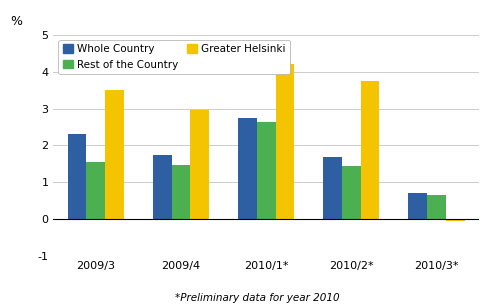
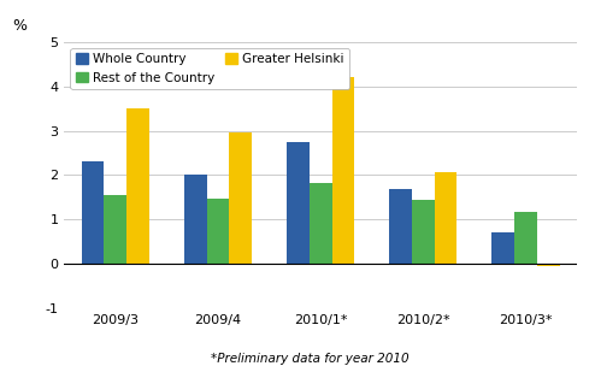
Whole Country/2009/4: 1.75 -> 2.00
Rest of the Country/2010/1*: 2.65 -> 1.82
Greater Helsinki/2010/2*: 3.75 -> 2.08
Rest of the Country/2010/3*: 0.65 -> 1.18
